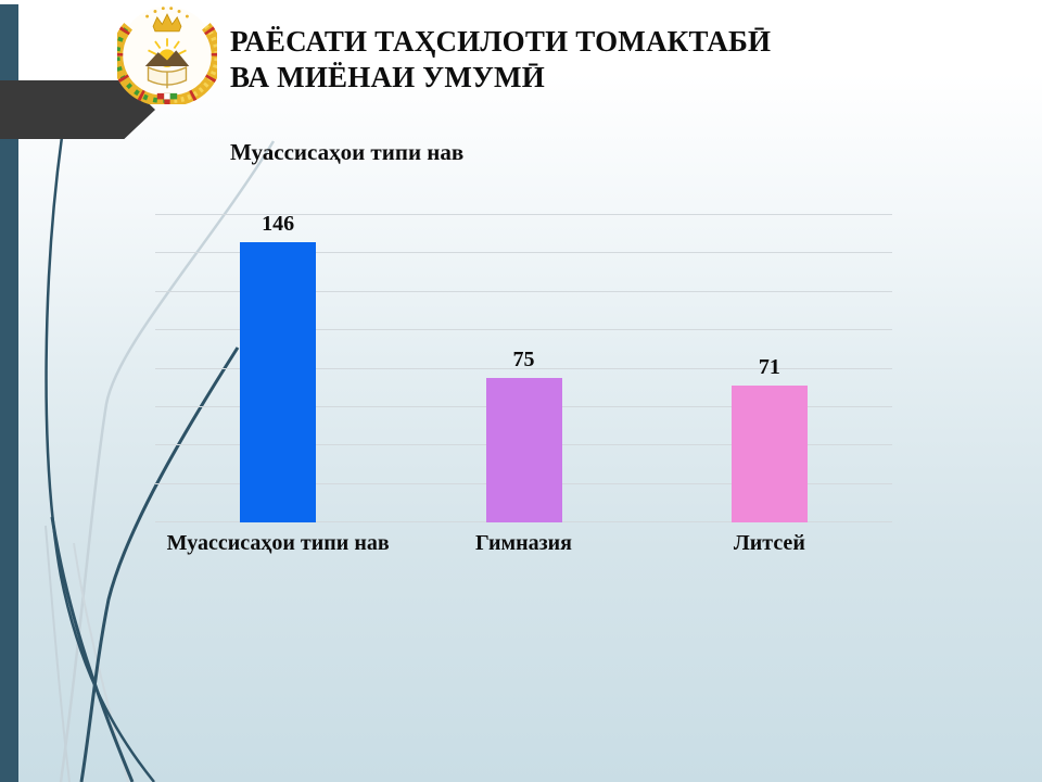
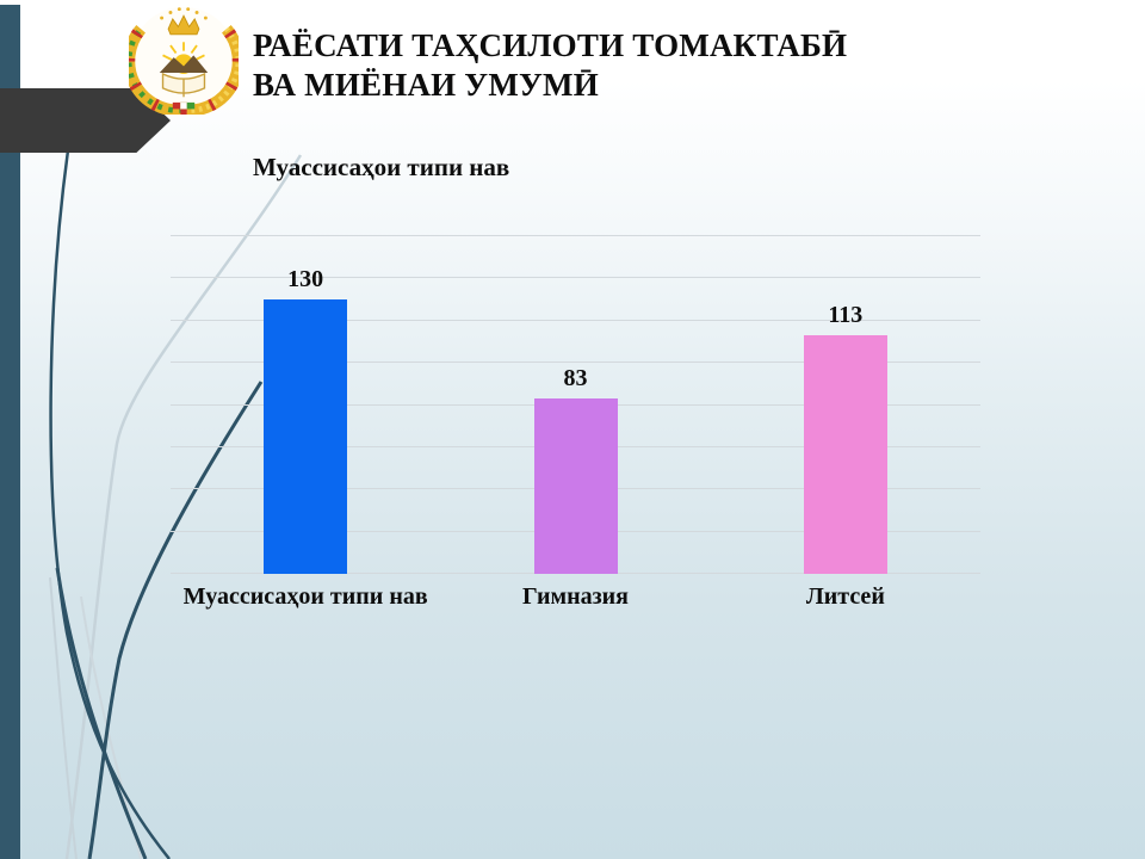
Муассисаҳои типи нав: 146 -> 130
Гимназия: 75 -> 83
Литсей: 71 -> 113
